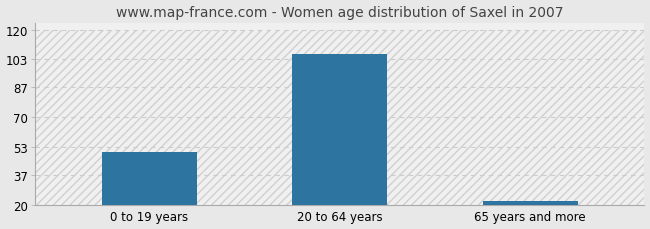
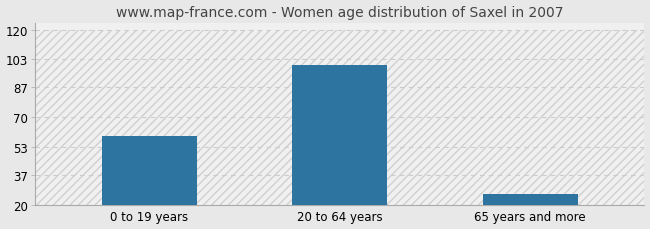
0 to 19 years: 50 -> 59
20 to 64 years: 106 -> 100
65 years and more: 22 -> 26
